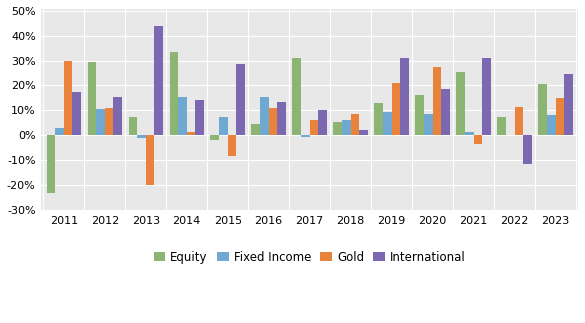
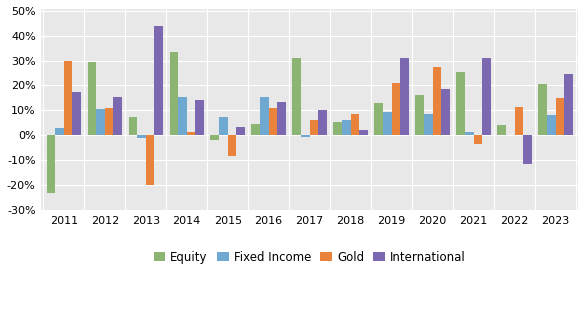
International/2015: 28.5% -> 3.5%
Equity/2022: 7.5% -> 4.0%
